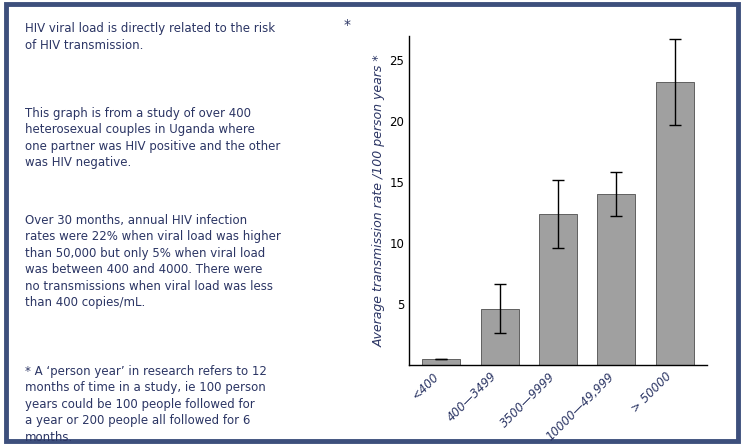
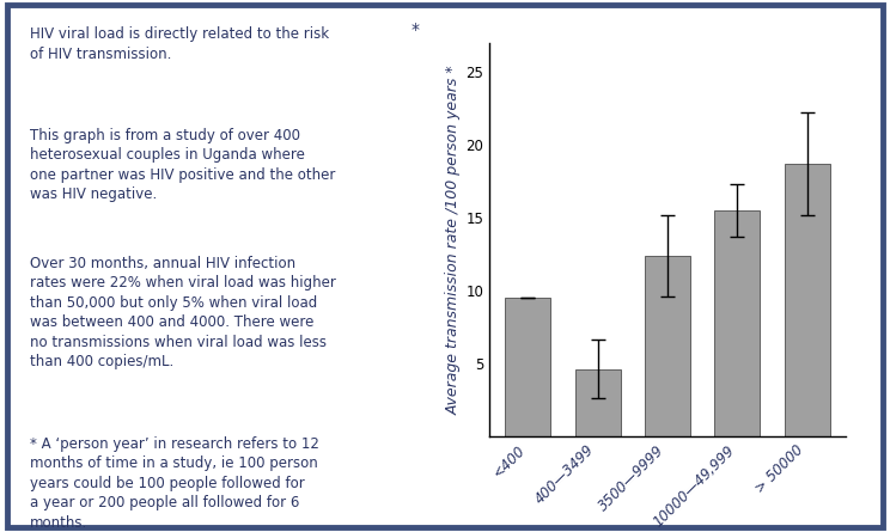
<400: 0.5 -> 9.5
10000—49,999: 14.0 -> 15.5
> 50000: 23.2 -> 18.7
